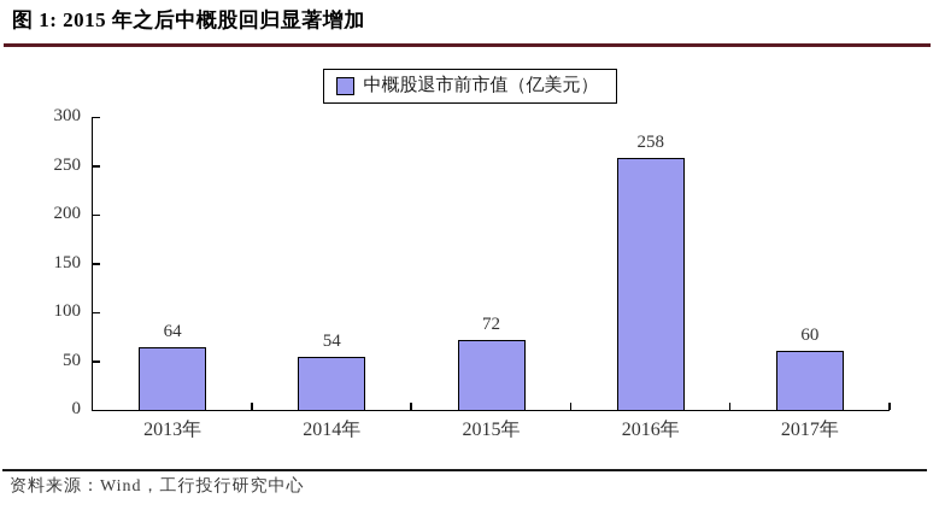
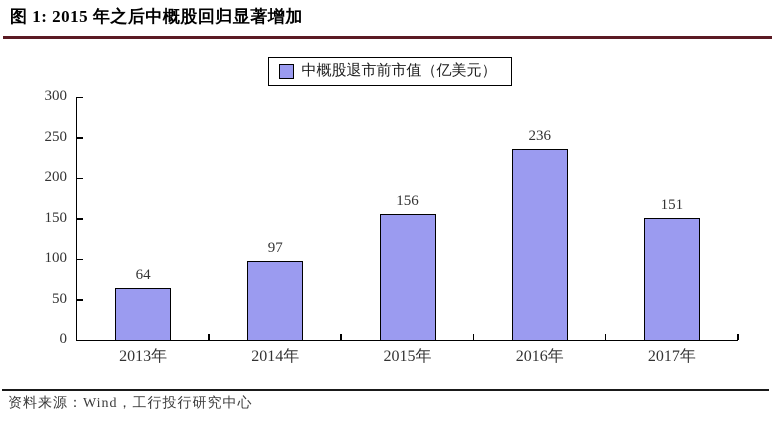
2014年: 54 -> 97
2015年: 72 -> 156
2016年: 258 -> 236
2017年: 60 -> 151
